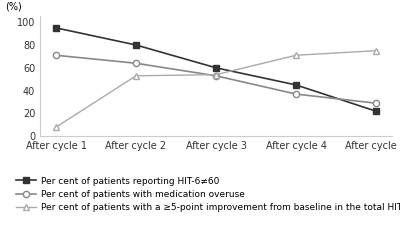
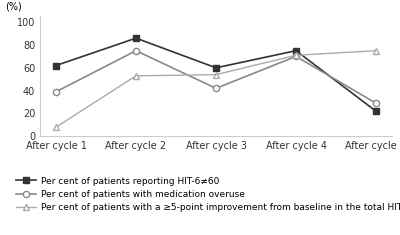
Per cent of patients reporting HIT-6≠60/After cycle 1: 95 -> 62
Per cent of patients with medication overuse/After cycle 1: 71 -> 39
Per cent of patients reporting HIT-6≠60/After cycle 2: 80 -> 86
Per cent of patients with medication overuse/After cycle 2: 64 -> 75
Per cent of patients with medication overuse/After cycle 3: 53 -> 42
Per cent of patients reporting HIT-6≠60/After cycle 4: 45 -> 75
Per cent of patients with medication overuse/After cycle 4: 37 -> 70
